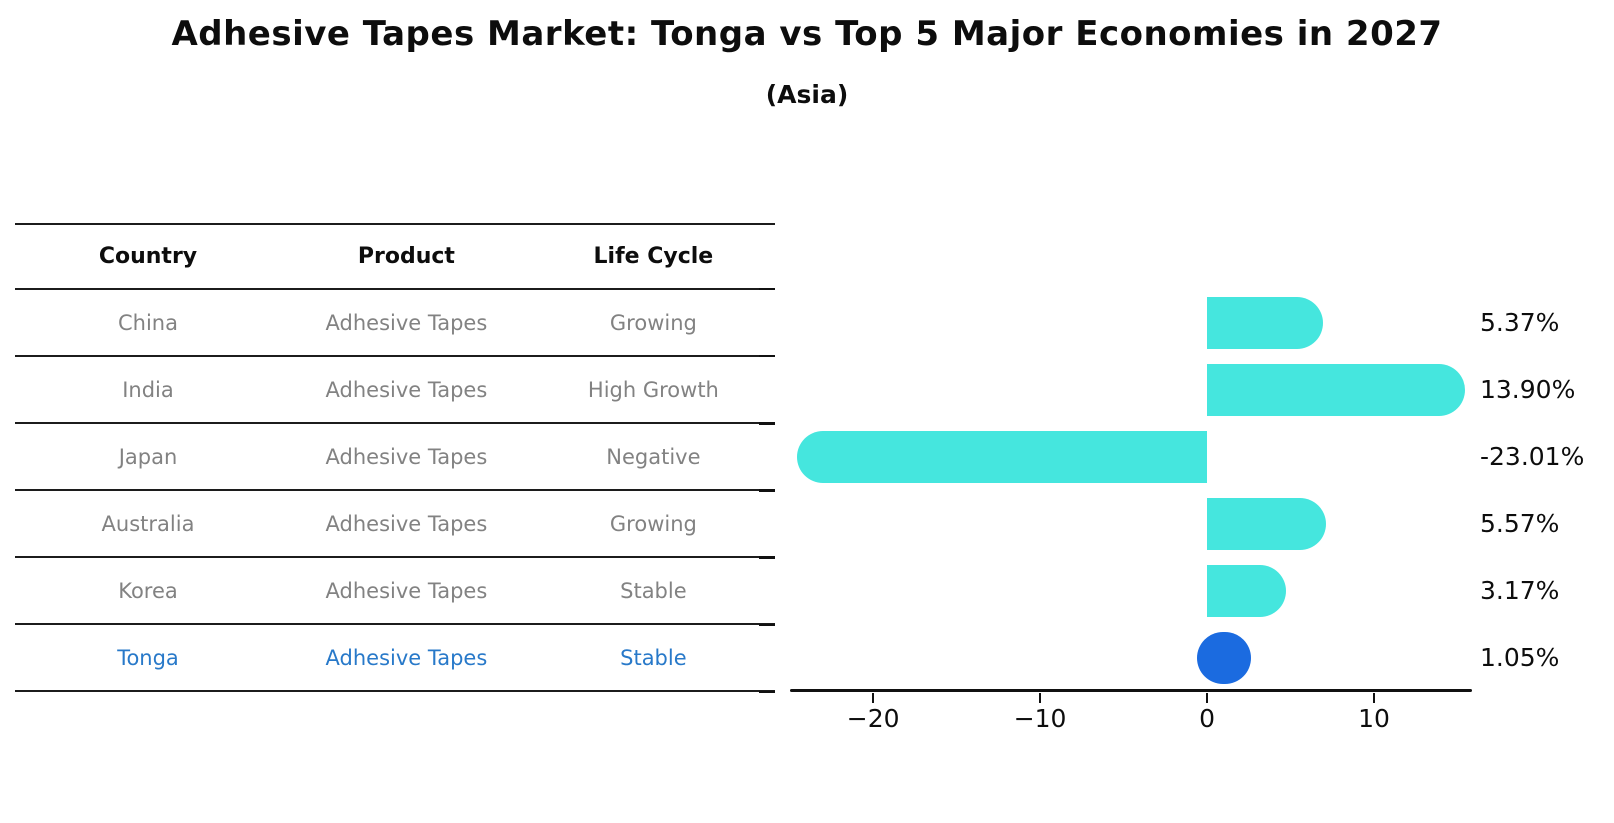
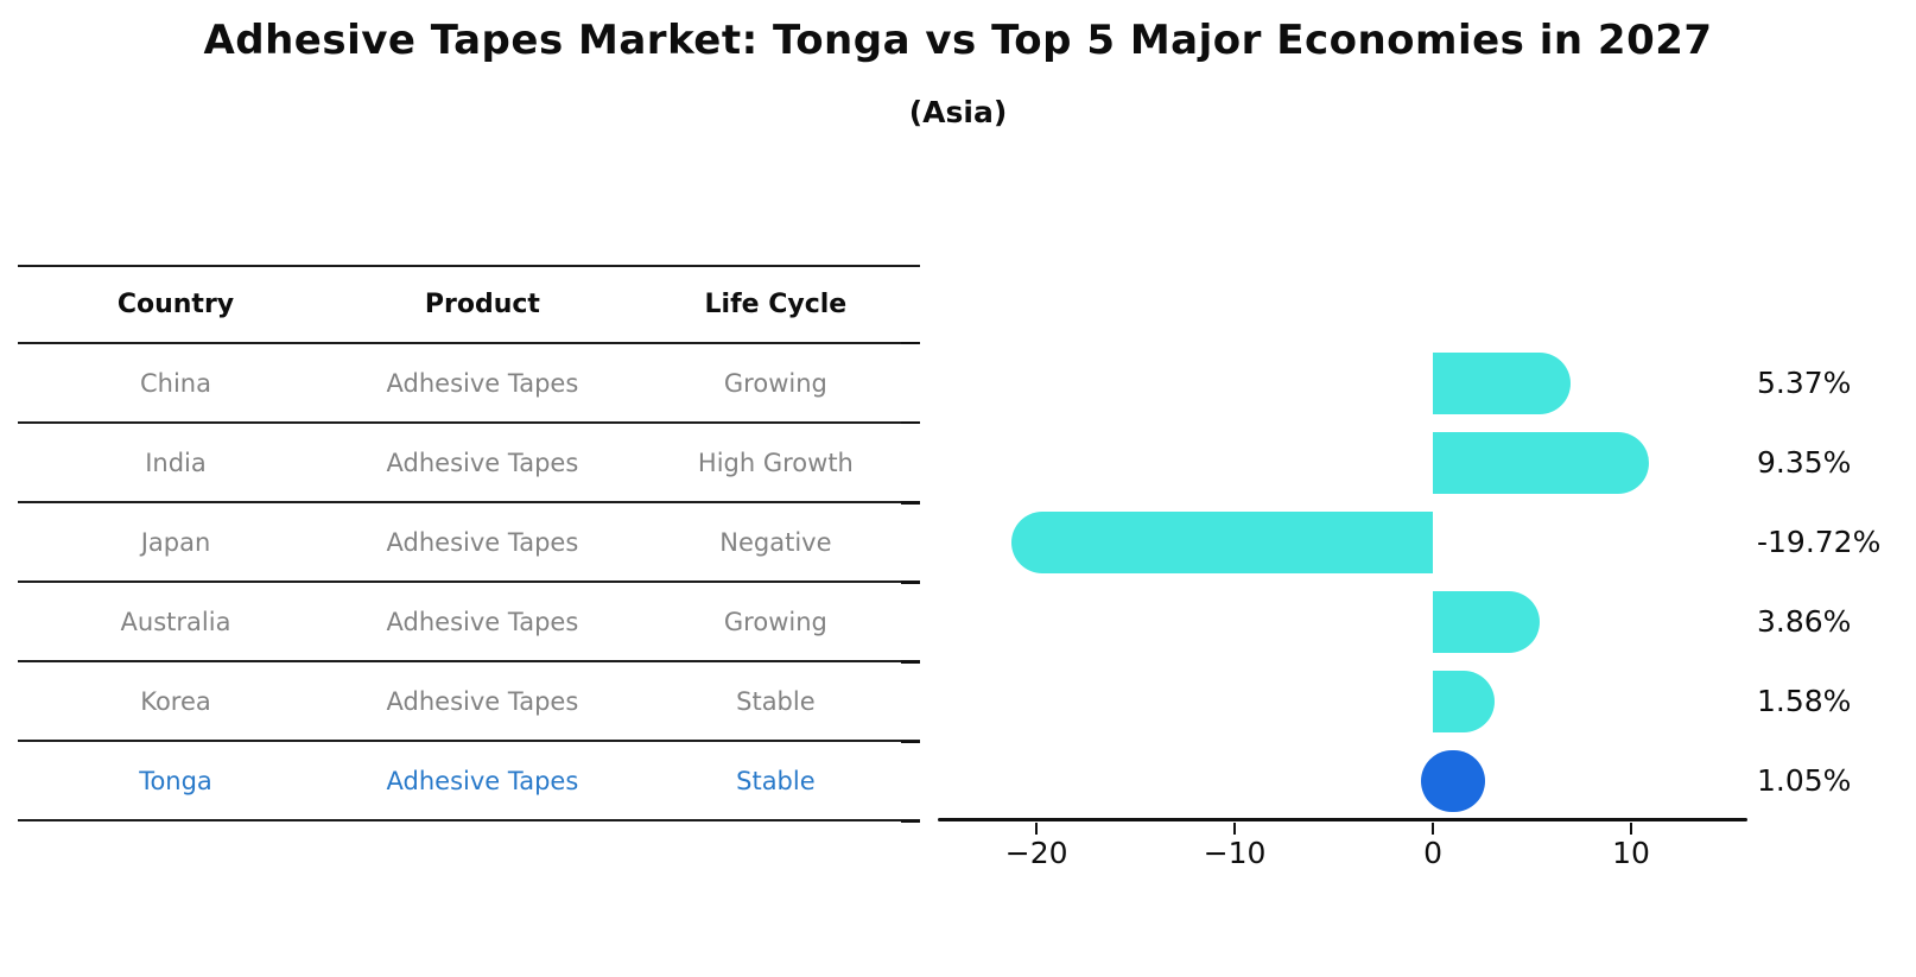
India: 13.90% -> 9.35%
Japan: -23.01% -> -19.72%
Australia: 5.57% -> 3.86%
Korea: 3.17% -> 1.58%
